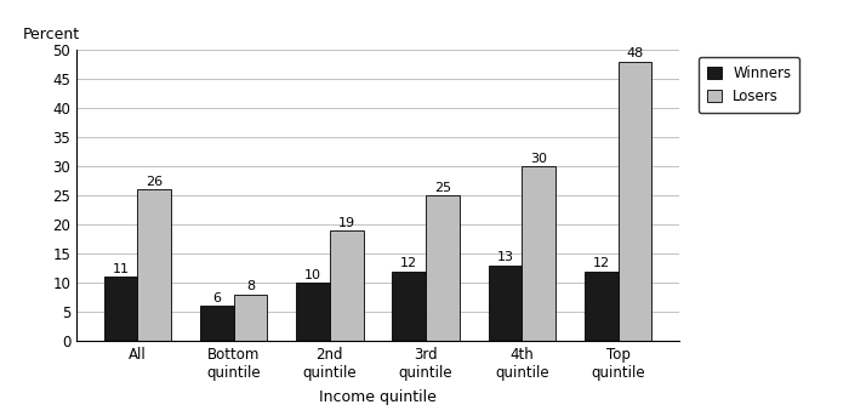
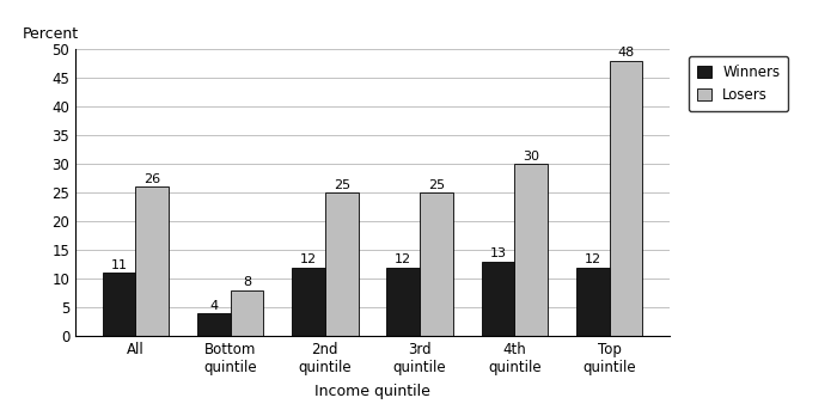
Winners/Bottom quintile: 6 -> 4
Winners/2nd quintile: 10 -> 12
Losers/2nd quintile: 19 -> 25
